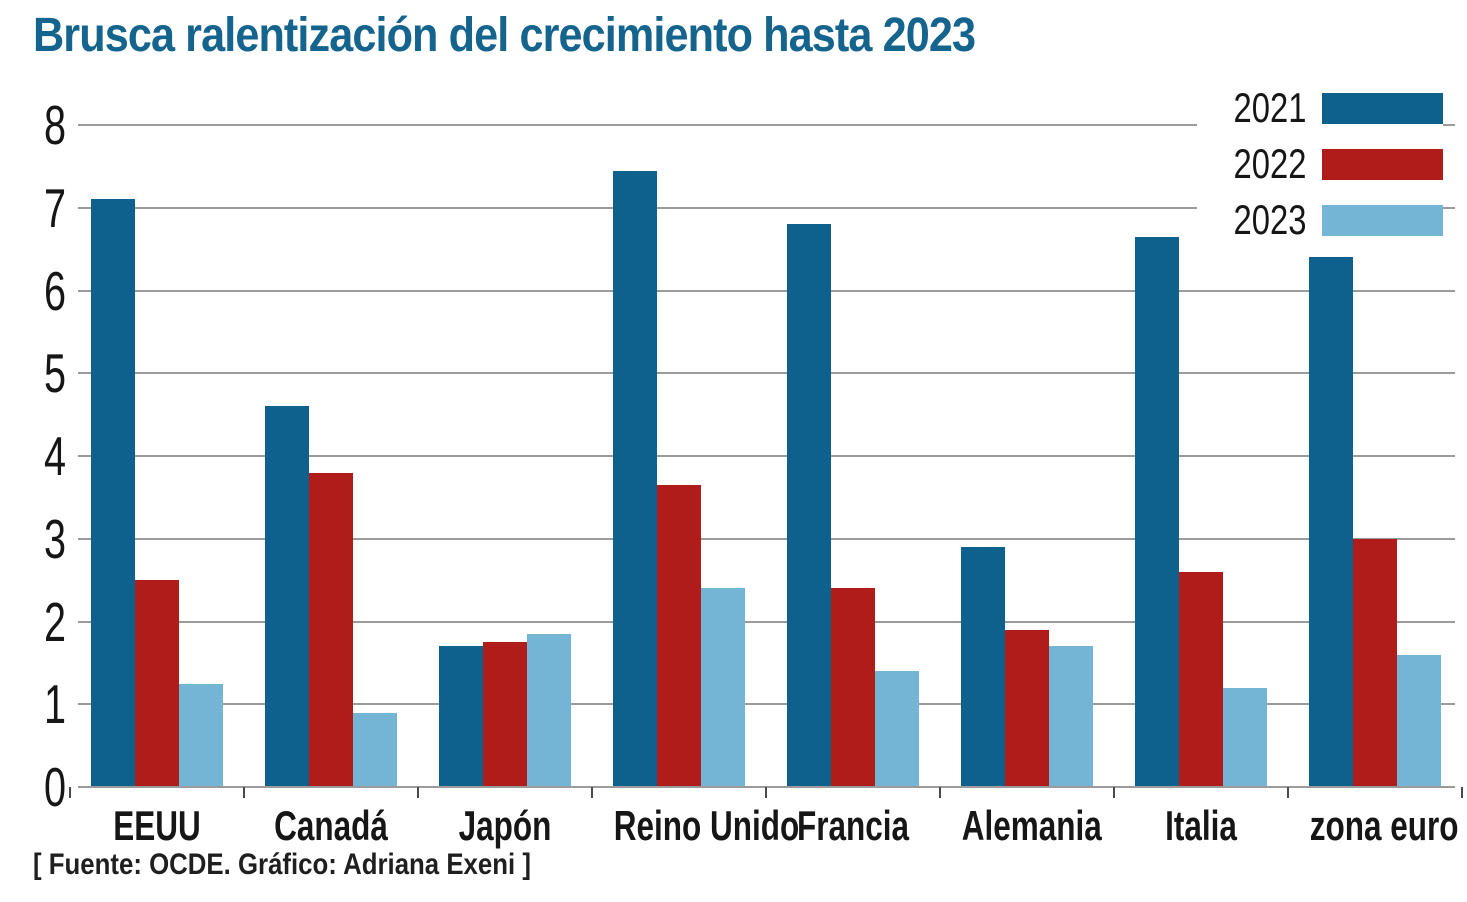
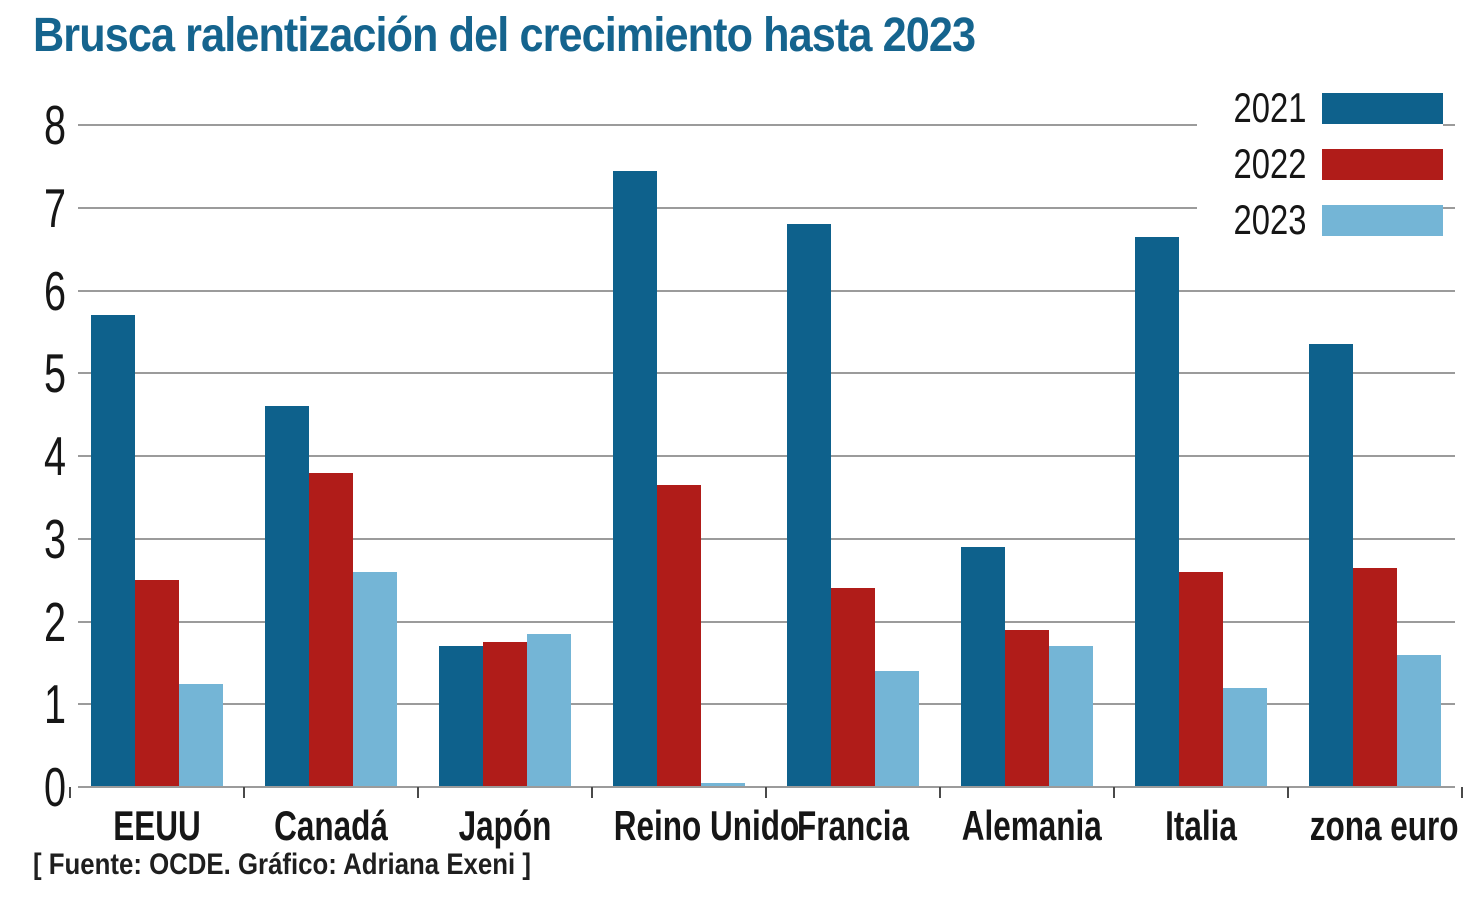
2021/EEUU: 7.1 -> 5.7
2023/Canadá: 0.9 -> 2.6
2023/Reino Unido: 2.4 -> 0.1
2021/zona euro: 6.4 -> 5.3
2022/zona euro: 3.0 -> 2.6
